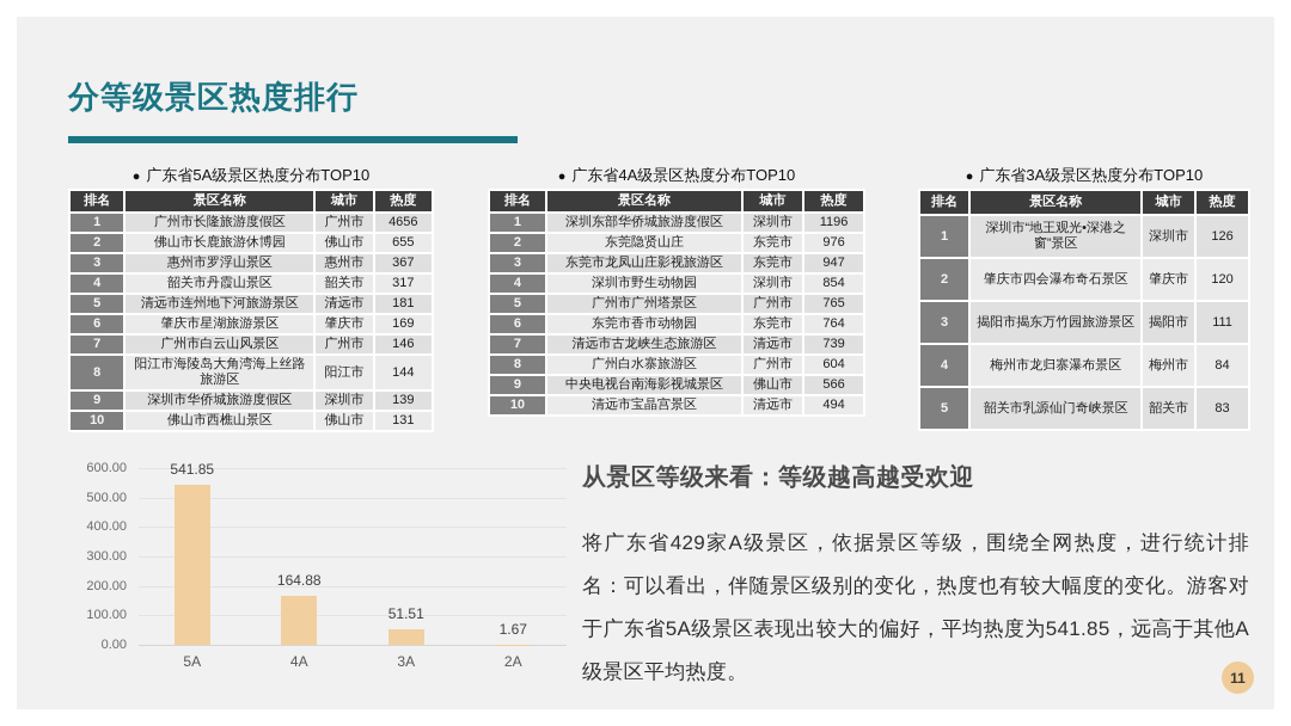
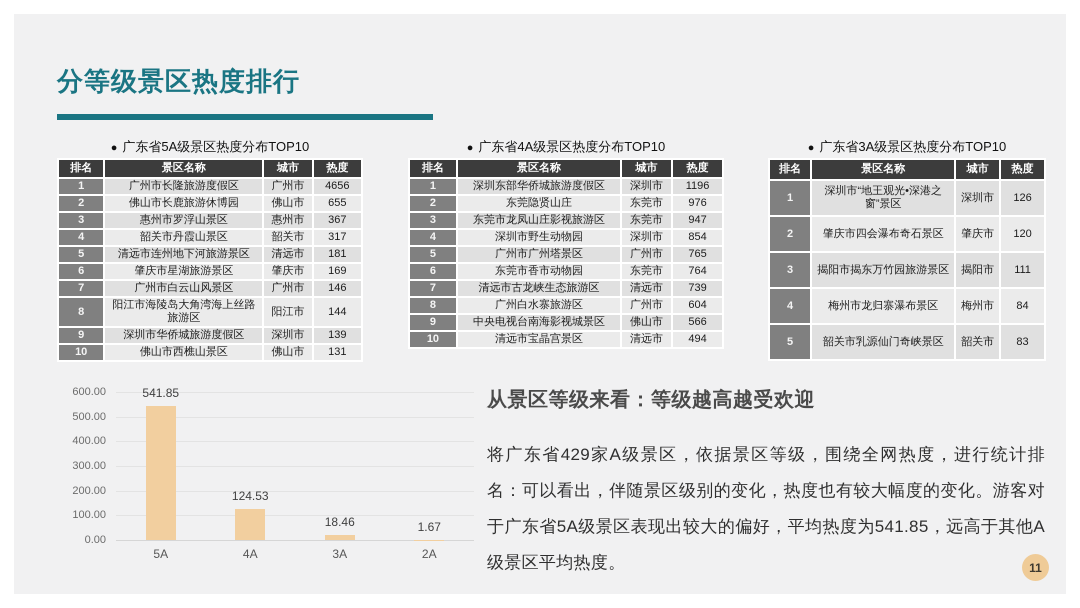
4A: 164.88 -> 124.53
3A: 51.51 -> 18.46
